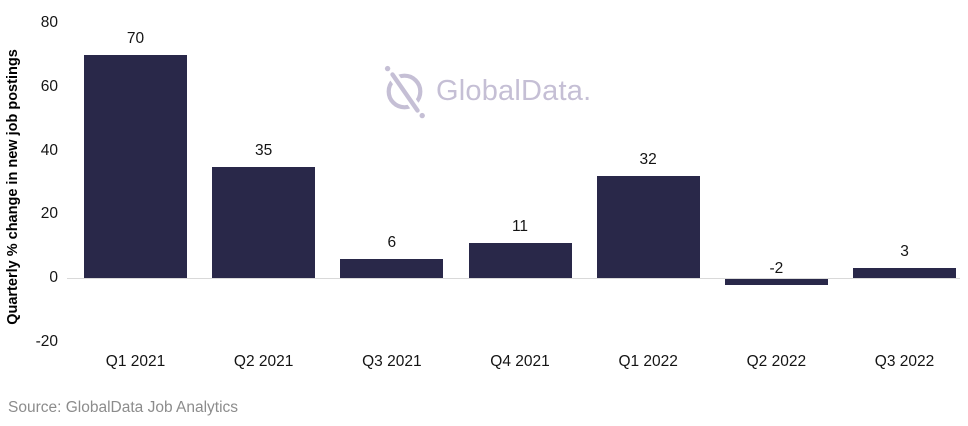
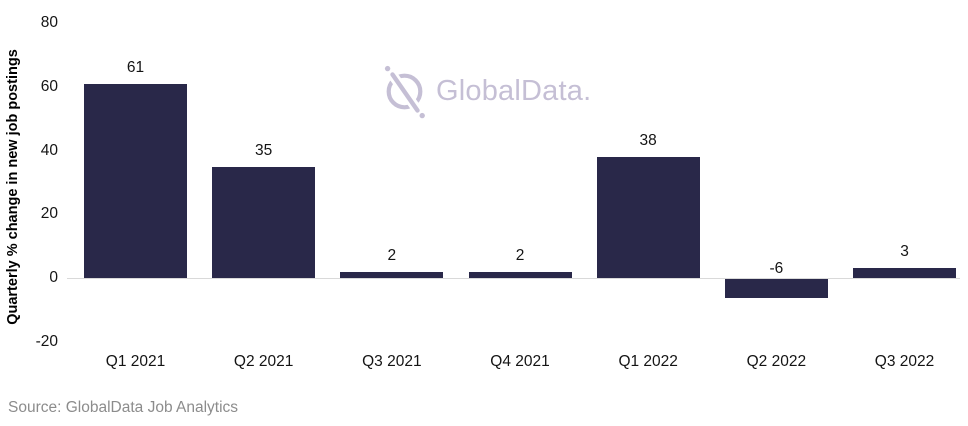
Q1 2021: 70 -> 61
Q3 2021: 6 -> 2
Q4 2021: 11 -> 2
Q1 2022: 32 -> 38
Q2 2022: -2 -> -6
